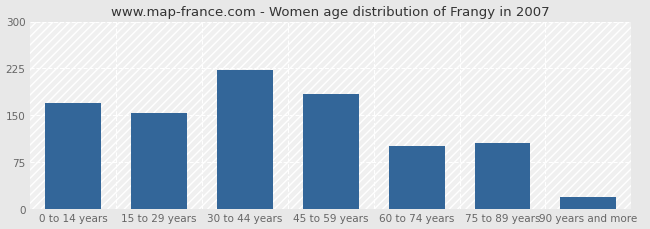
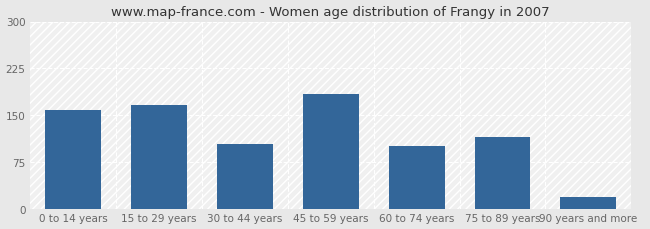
0 to 14 years: 170 -> 158
15 to 29 years: 153 -> 166
30 to 44 years: 222 -> 104
75 to 89 years: 105 -> 114
